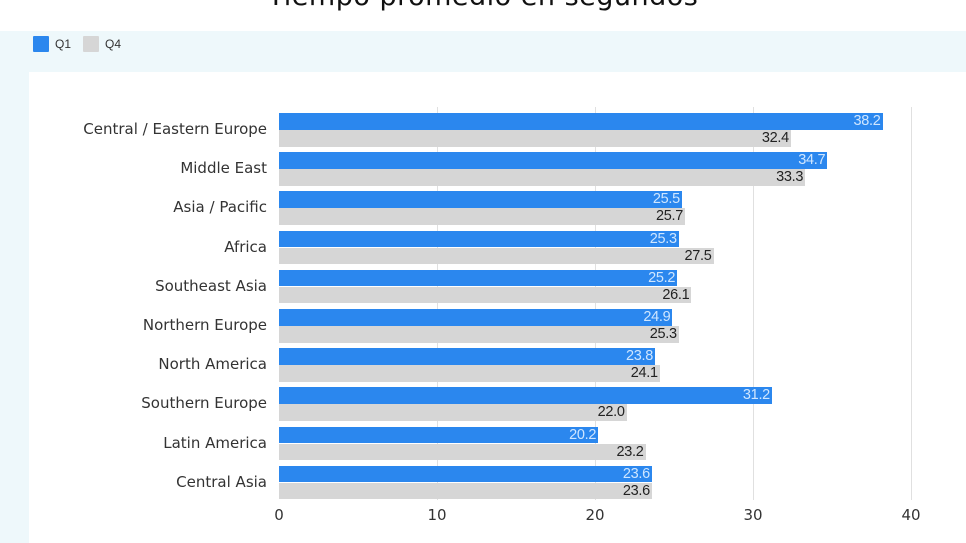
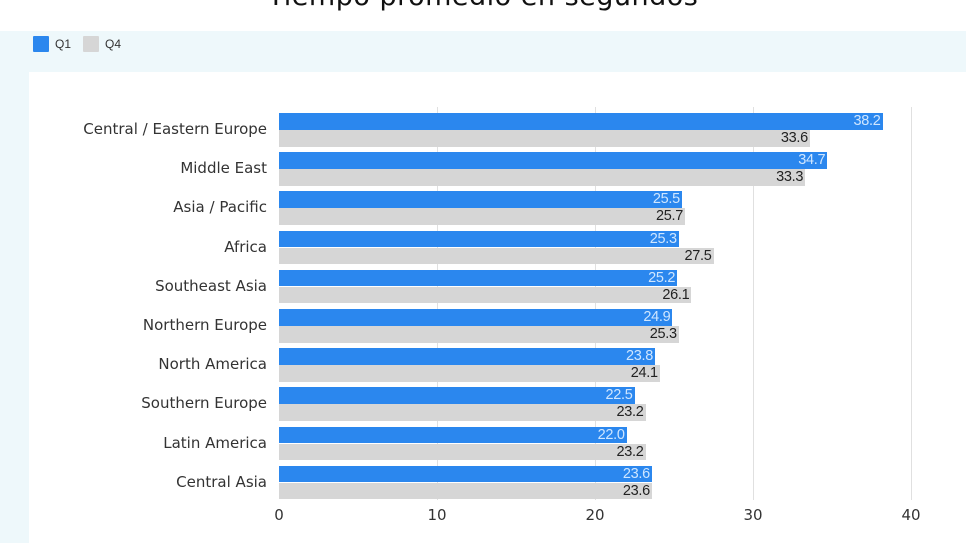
Q4/Central / Eastern Europe: 32.4 -> 33.6
Q1/Southern Europe: 31.2 -> 22.5
Q4/Southern Europe: 22.0 -> 23.2
Q1/Latin America: 20.2 -> 22.0
